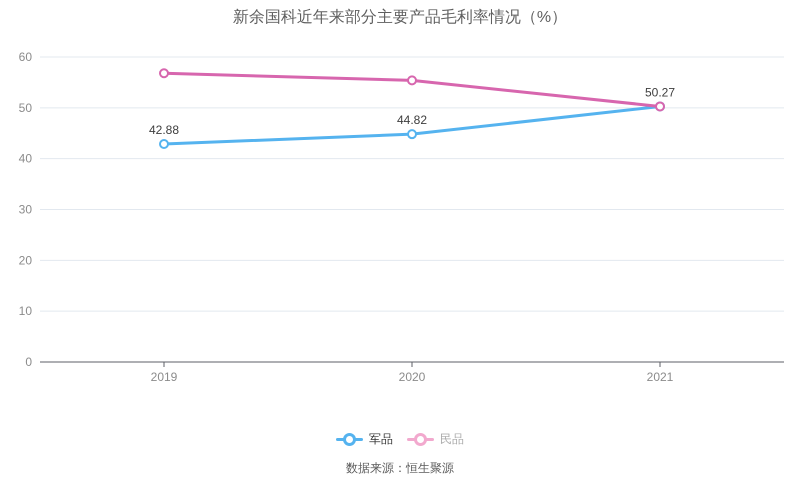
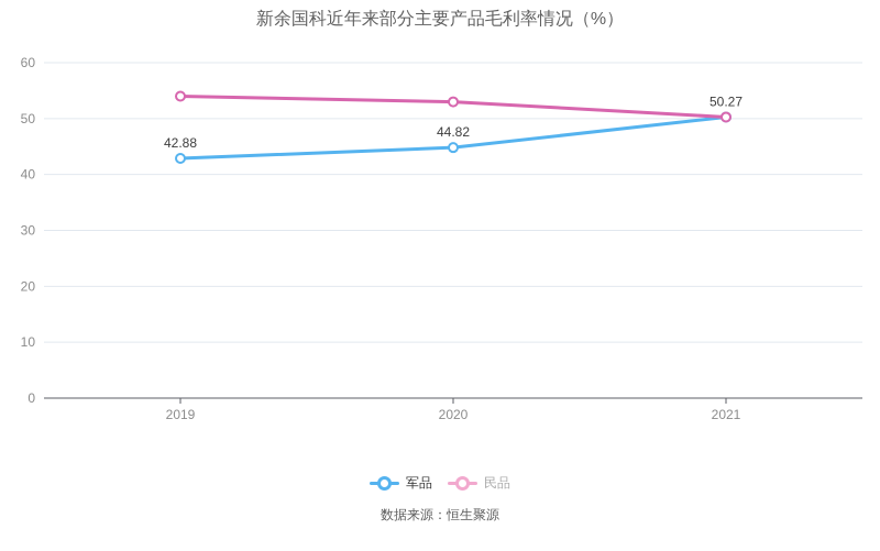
民品/2019: 57 -> 54
民品/2020: 55 -> 53
